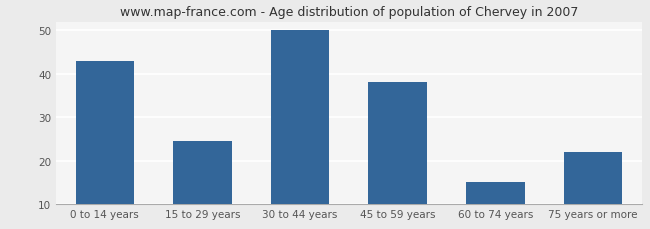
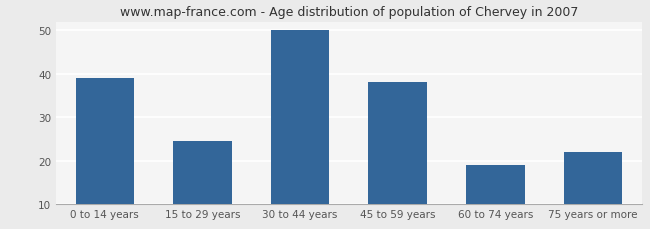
0 to 14 years: 43.0 -> 39.0
60 to 74 years: 15.0 -> 19.0
